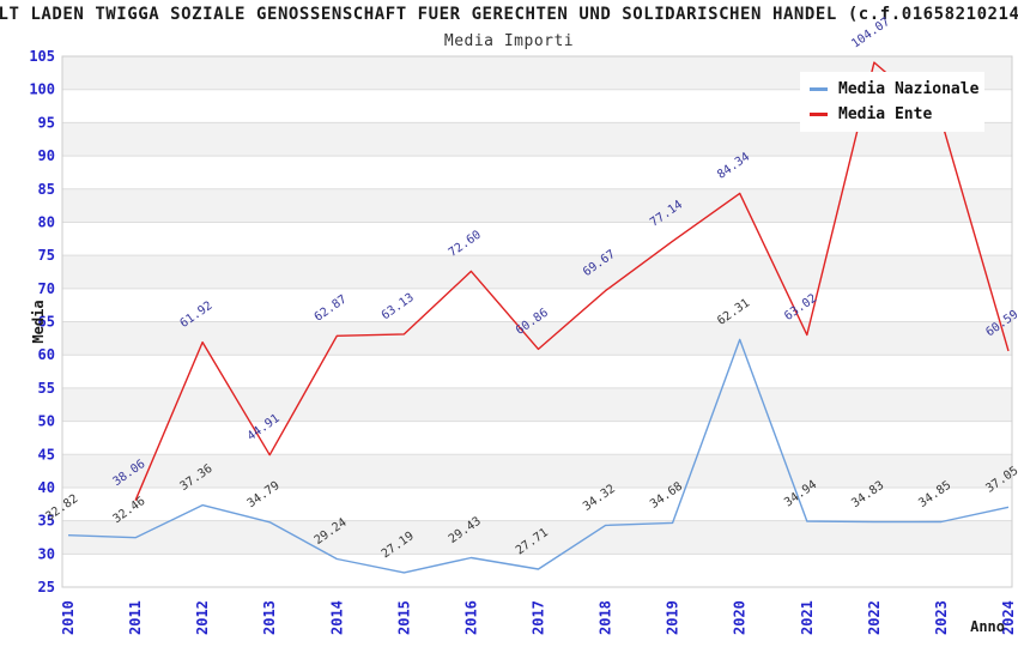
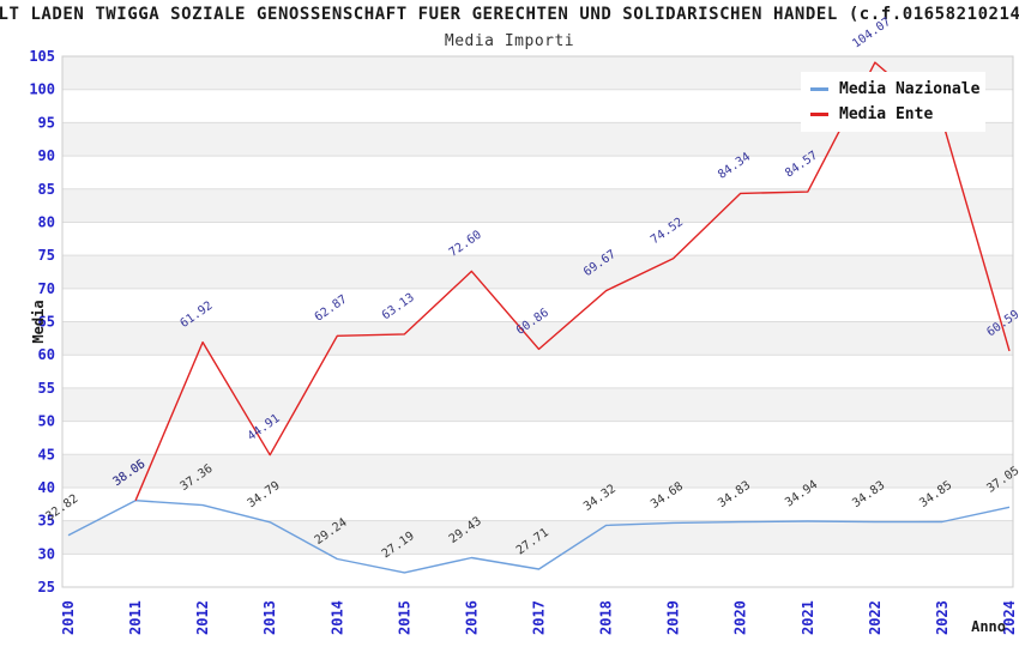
Media Nazionale/2011: 32.46 -> 38.05
Media Ente/2019: 77.14 -> 74.52
Media Nazionale/2020: 62.31 -> 34.83
Media Ente/2021: 63.02 -> 84.57
